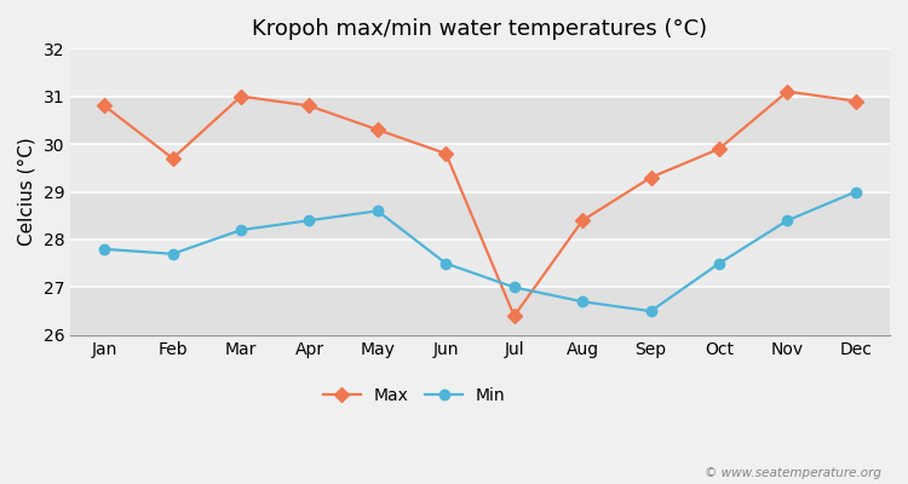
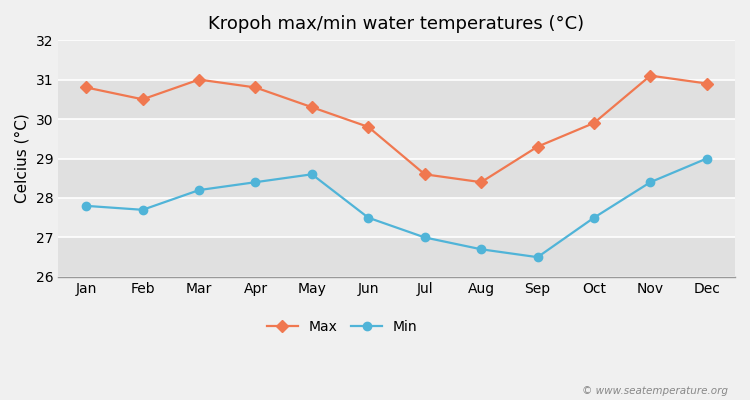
Max/Feb: 29.7 -> 30.5
Max/Jul: 26.4 -> 28.6
